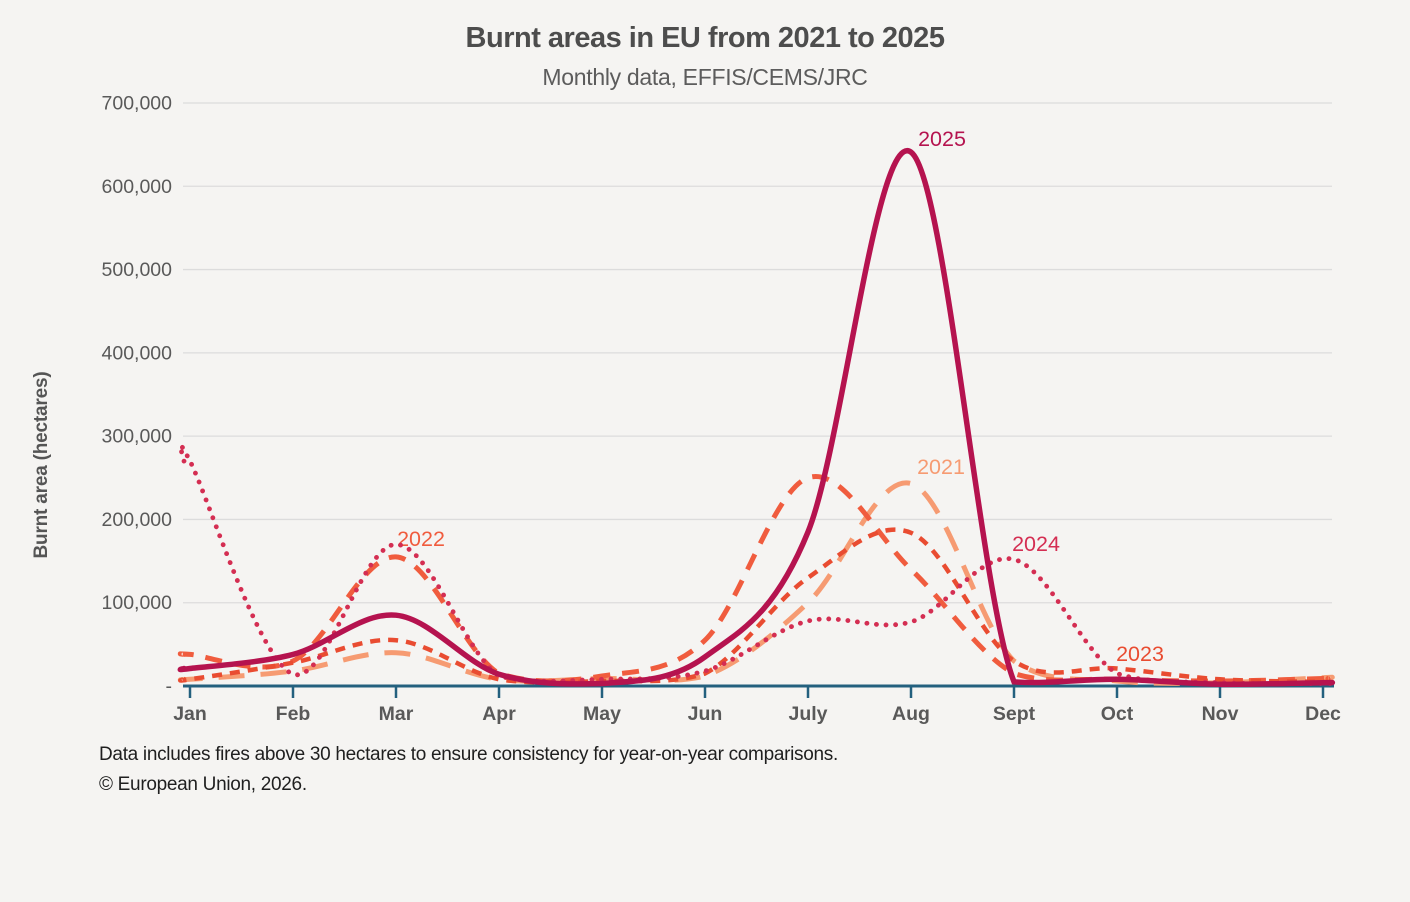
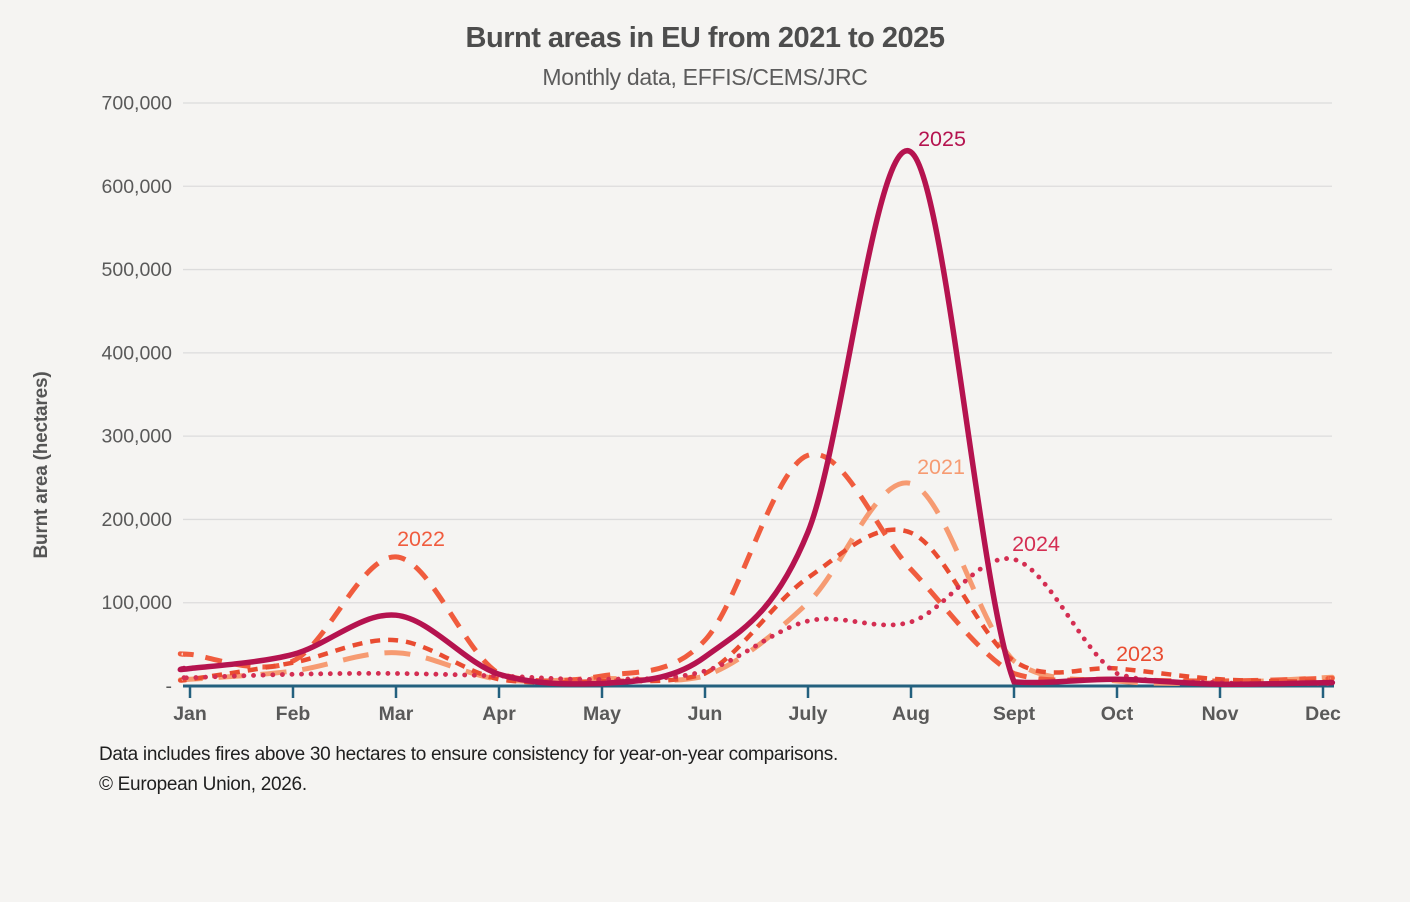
2024/Jan: 270000 -> 10000
2024/Mar: 170000 -> 20000
2022/July: 250000 -> 280000
